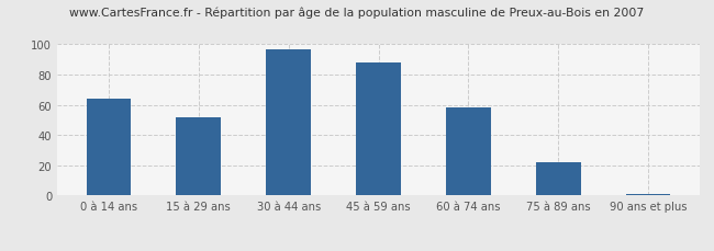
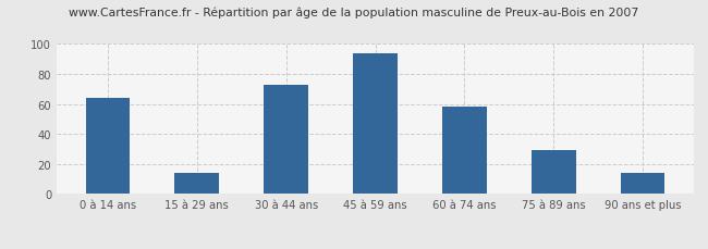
15 à 29 ans: 52 -> 14
30 à 44 ans: 97 -> 73
45 à 59 ans: 88 -> 94
75 à 89 ans: 22 -> 29
90 ans et plus: 1 -> 14
